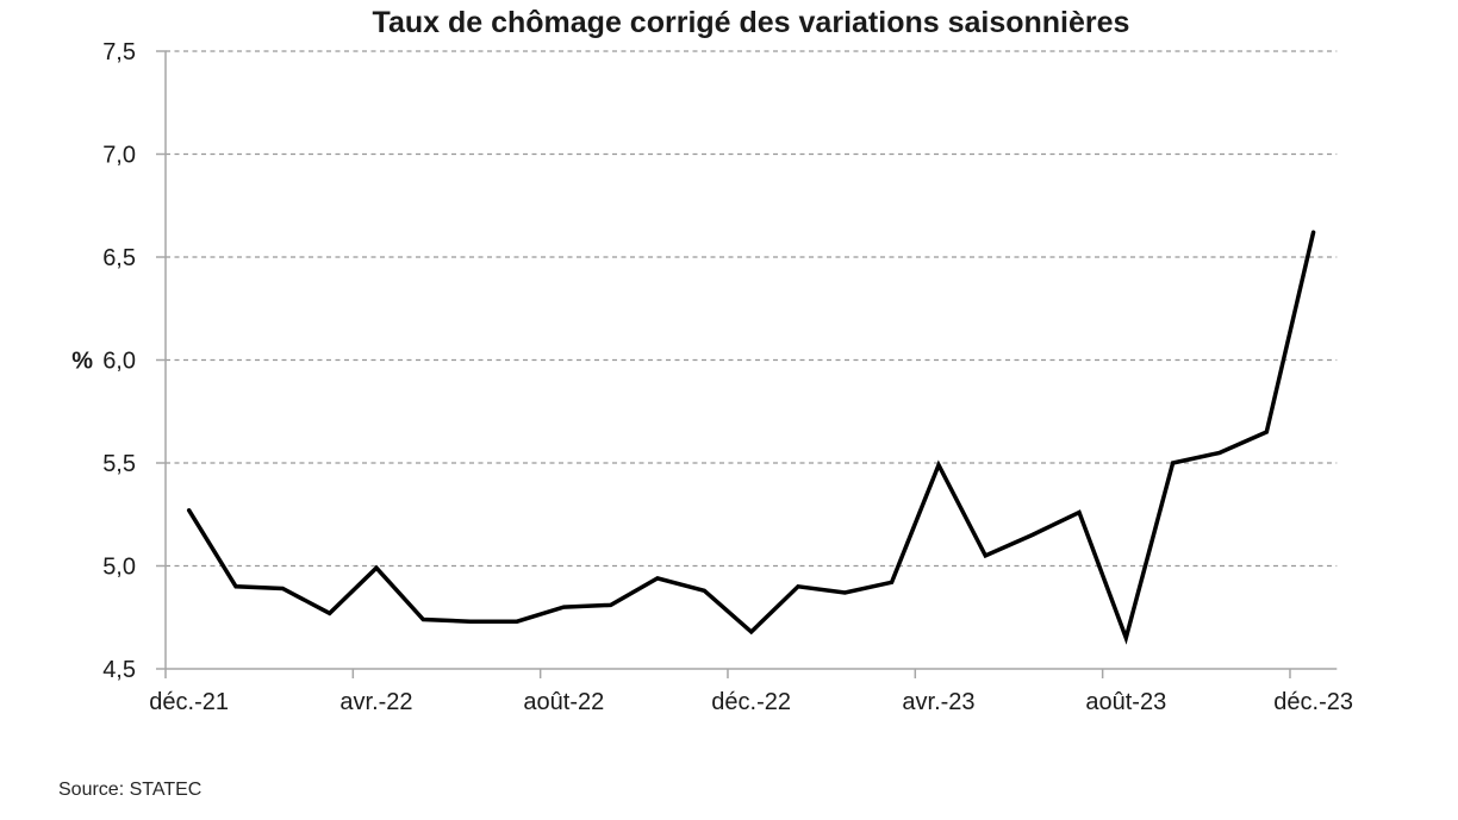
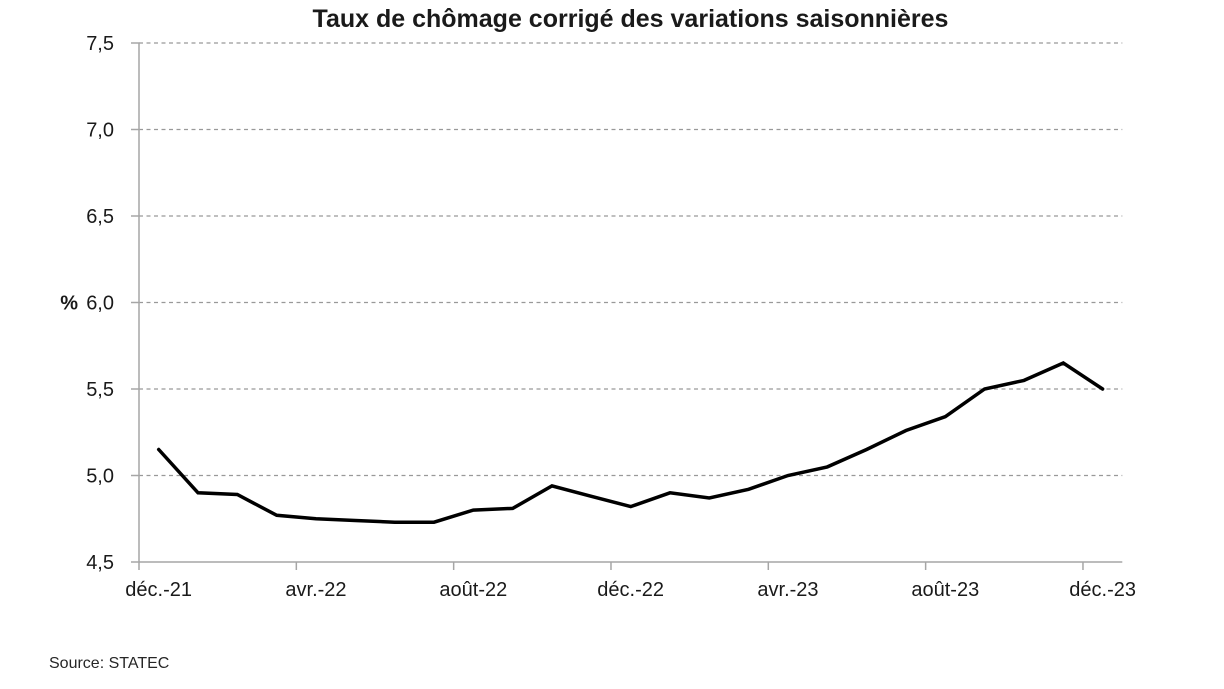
déc.-21: 5,27 -> 5,15
avr.-22: 4,99 -> 4,75
déc.-22: 4,68 -> 4,82
avr.-23: 5,49 -> 5,00
août-23: 4,65 -> 5,34
déc.-23: 6,62 -> 5,50
